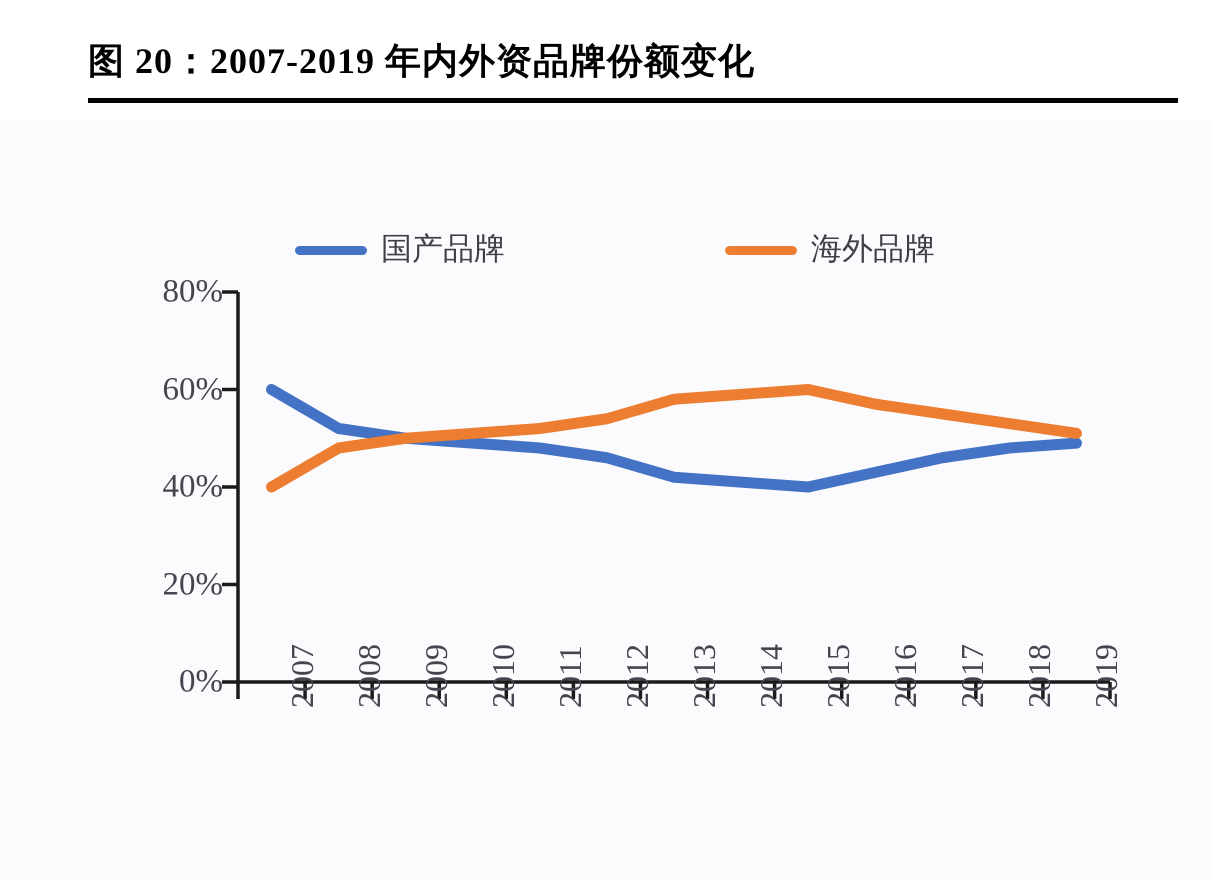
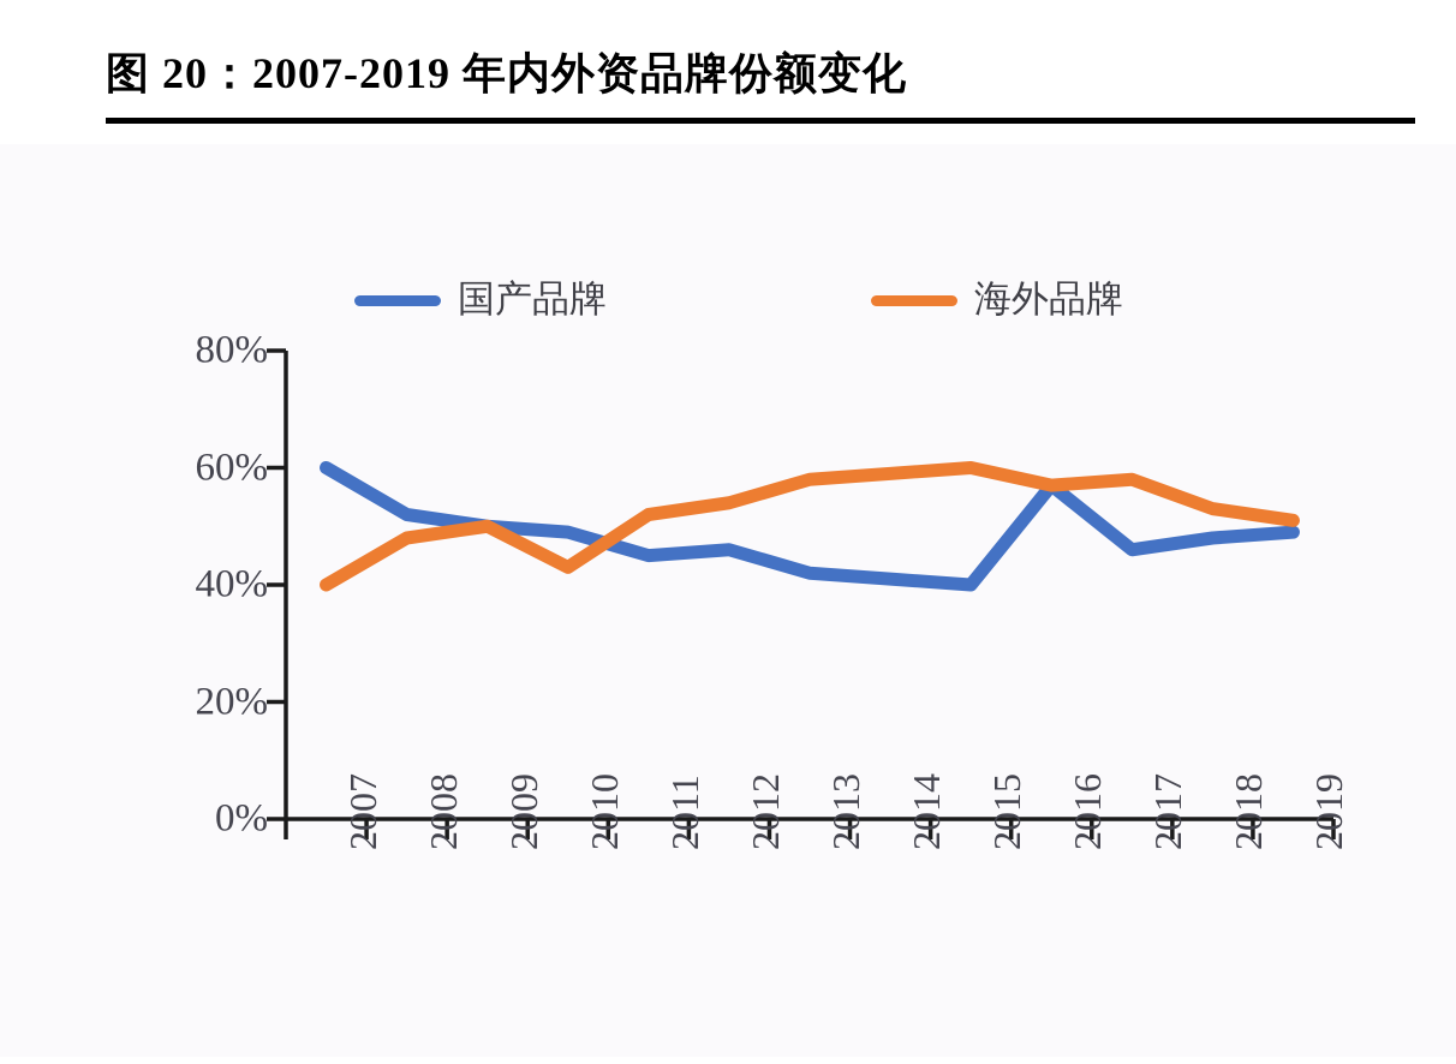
海外品牌/2010: 51% -> 43%
国产品牌/2011: 48% -> 45%
国产品牌/2016: 43% -> 57%
海外品牌/2017: 55% -> 58%
